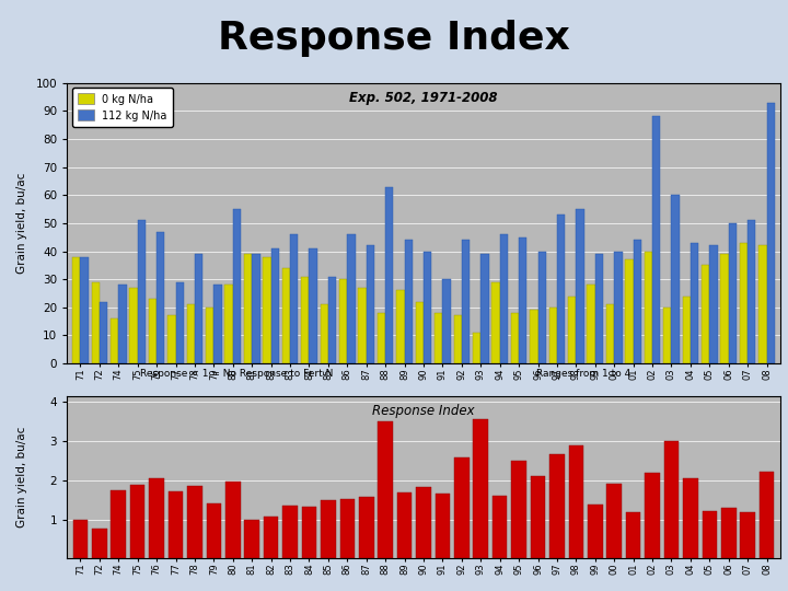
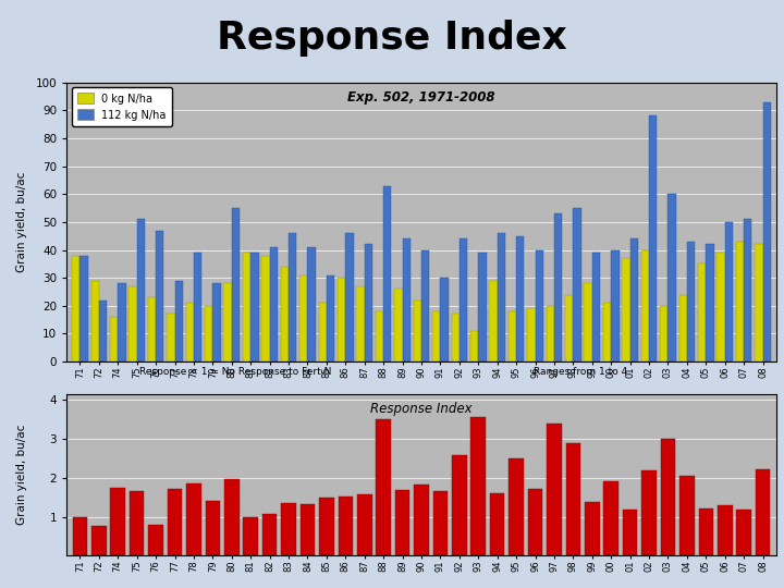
75: 1.89 -> 1.65
76: 2.04 -> 0.80
96: 2.11 -> 1.70
97: 2.65 -> 3.40
